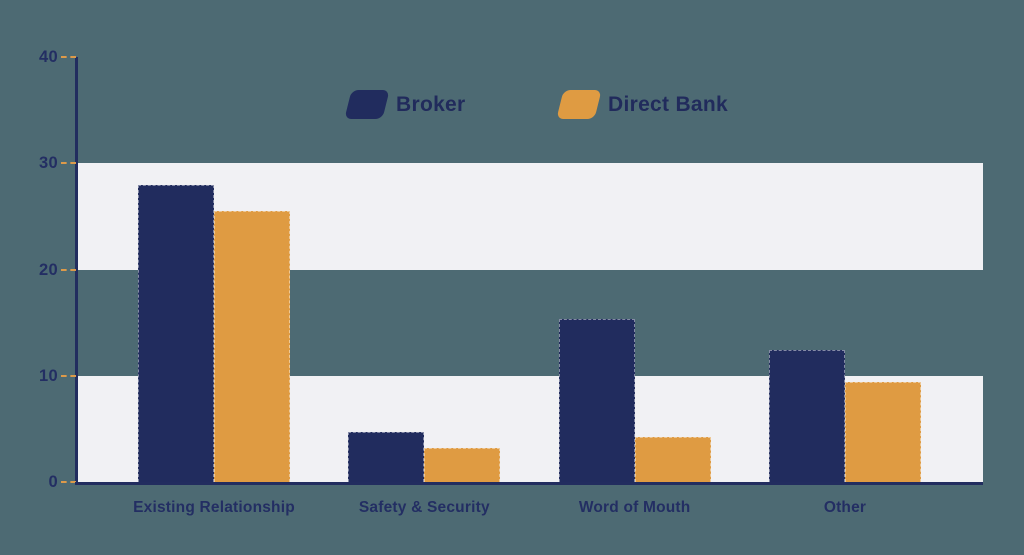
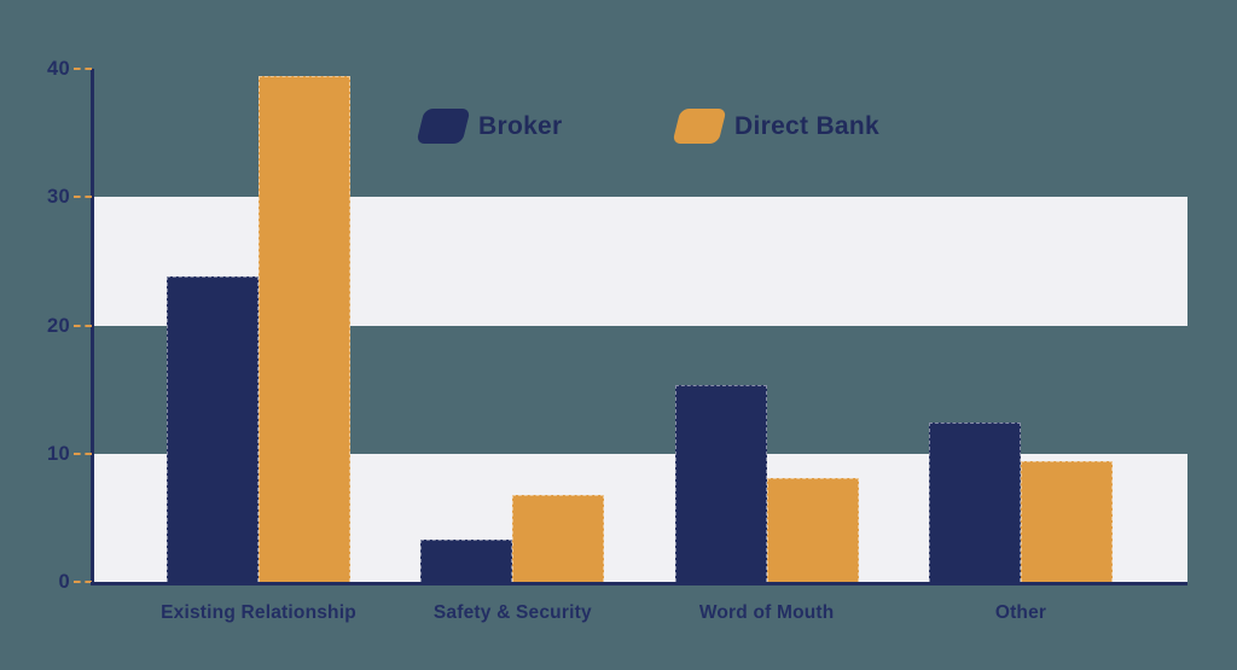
Broker/Existing Relationship: 28.0 -> 23.8
Direct Bank/Existing Relationship: 25.5 -> 39.4
Broker/Safety & Security: 4.7 -> 3.3
Direct Bank/Safety & Security: 3.2 -> 6.8
Direct Bank/Word of Mouth: 4.2 -> 8.1
